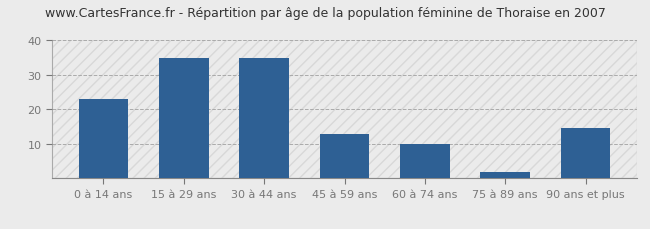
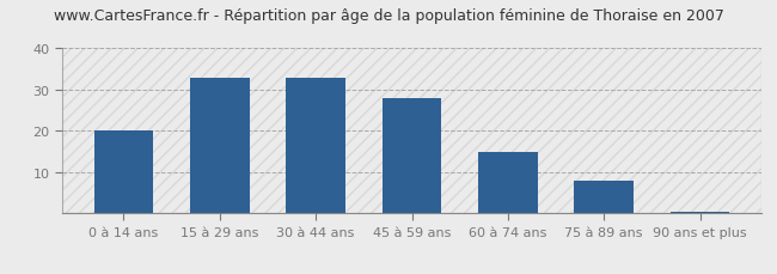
0 à 14 ans: 23.0 -> 20.0
15 à 29 ans: 35.0 -> 33.0
30 à 44 ans: 35.0 -> 33.0
45 à 59 ans: 13.0 -> 28.0
60 à 74 ans: 10.0 -> 15.0
75 à 89 ans: 2.0 -> 8.0
90 ans et plus: 14.5 -> 0.5
